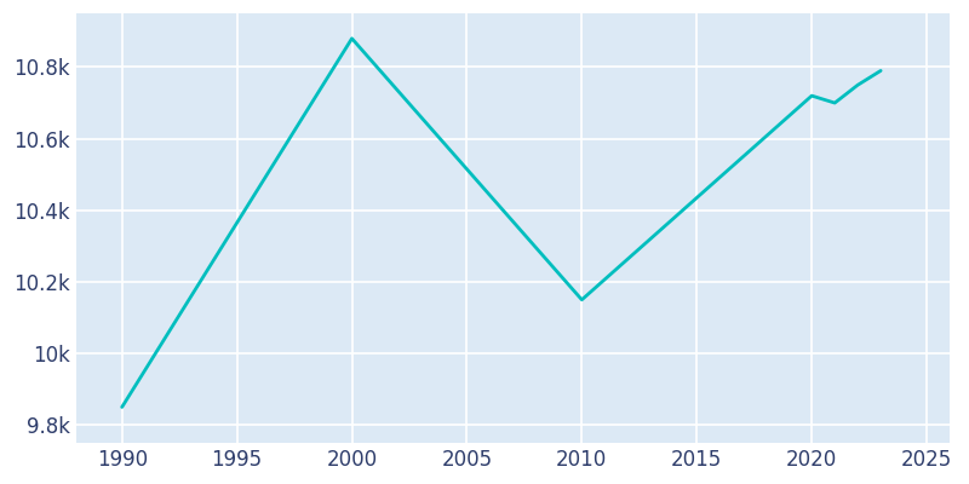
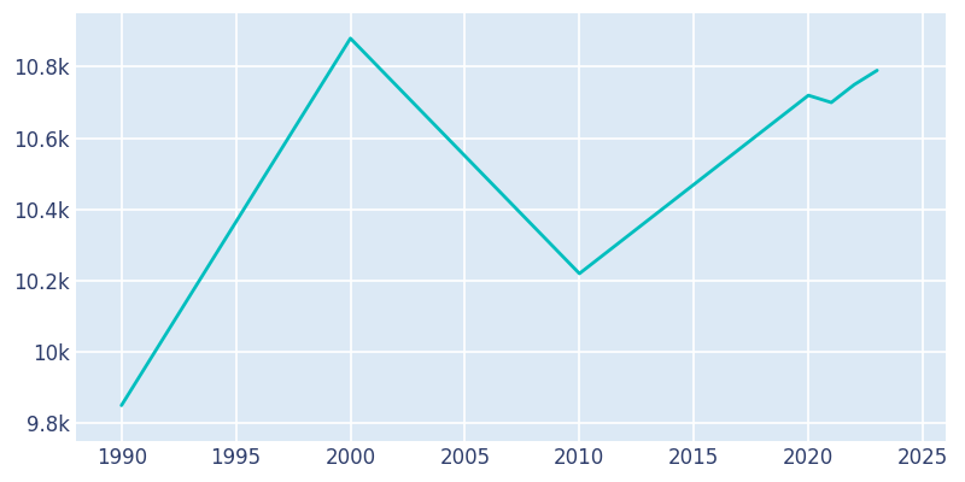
2010: 10.15k -> 10.22k
